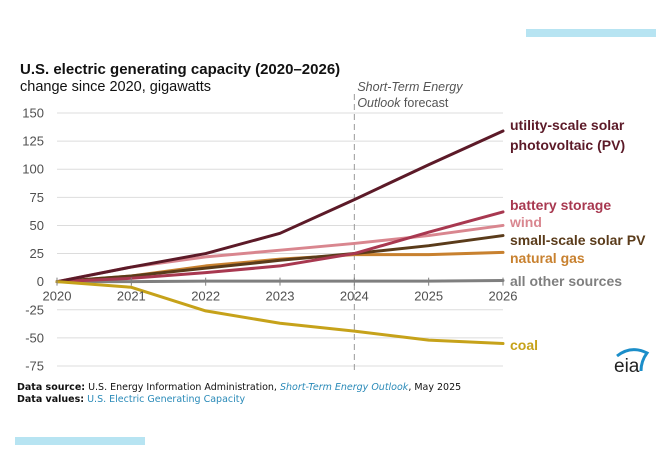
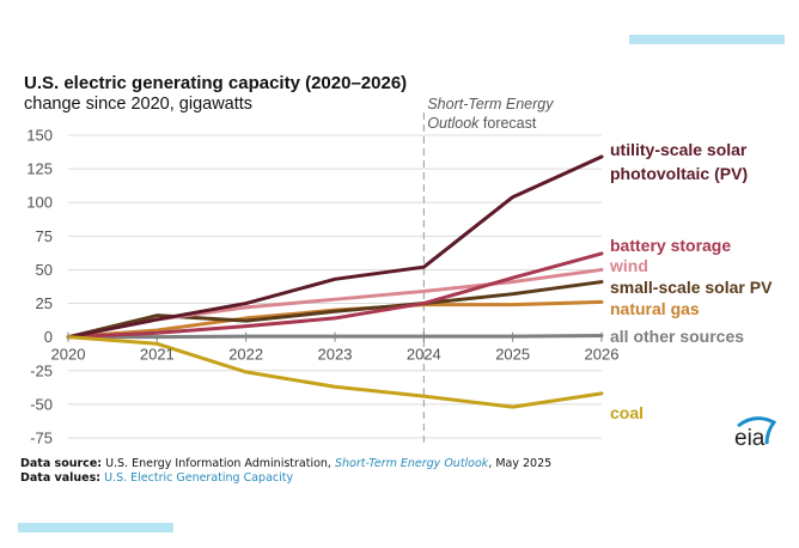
small-scale solar PV/2021: 5 -> 16
utility-scale solar photovoltaic (PV)/2024: 73 -> 52
coal/2026: -55 -> -42
